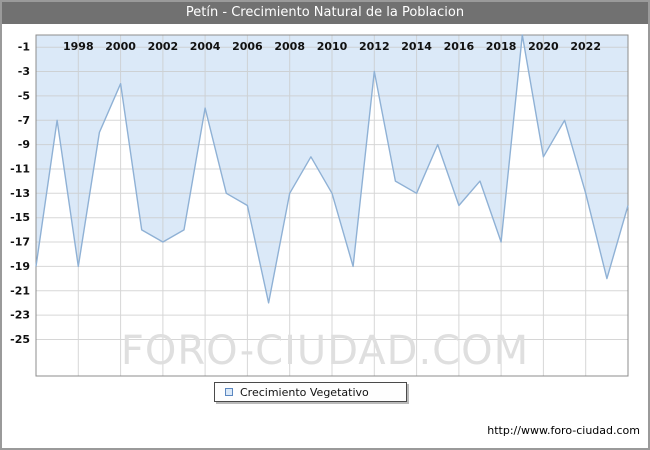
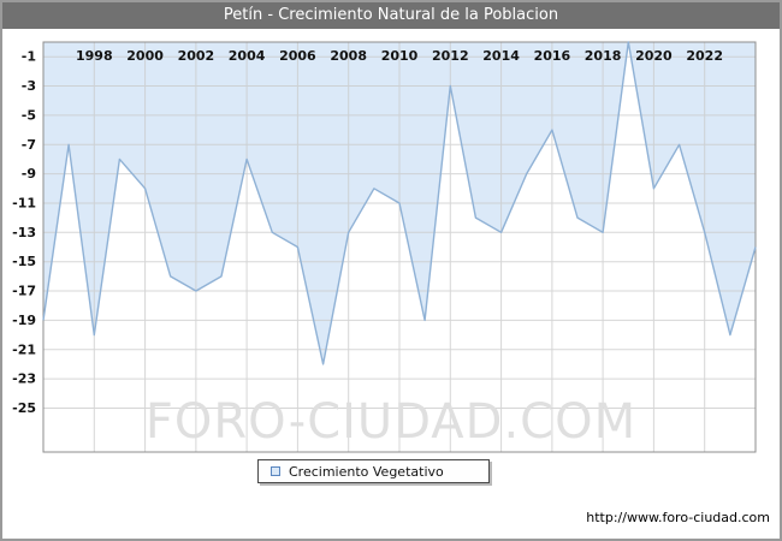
1998: -19 -> -20
2000: -4 -> -10
2004: -6 -> -8
2010: -13 -> -11
2016: -14 -> -6
2018: -17 -> -13
